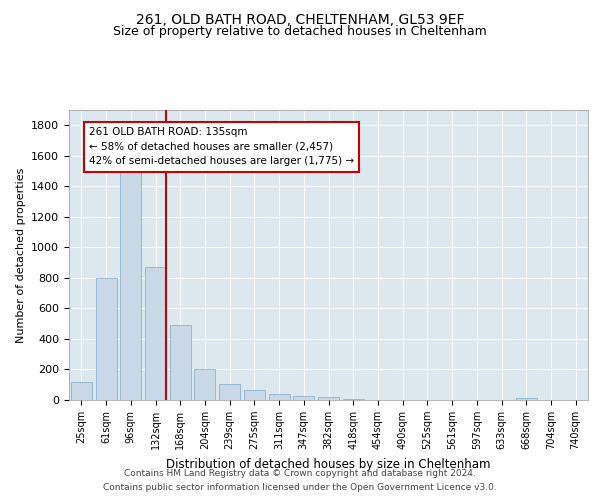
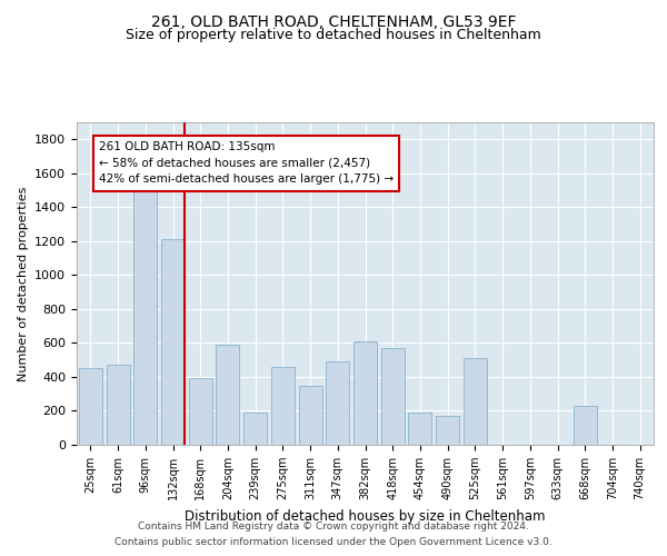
25sqm: 120 -> 450
61sqm: 800 -> 470
132sqm: 870 -> 1210
168sqm: 490 -> 390
204sqm: 200 -> 590
239sqm: 100 -> 190
275sqm: 60 -> 460
311sqm: 40 -> 350
347sqm: 30 -> 490
382sqm: 20 -> 610
418sqm: 0 -> 570
454sqm: 0 -> 190
490sqm: 0 -> 170
525sqm: 0 -> 510
668sqm: 20 -> 230
